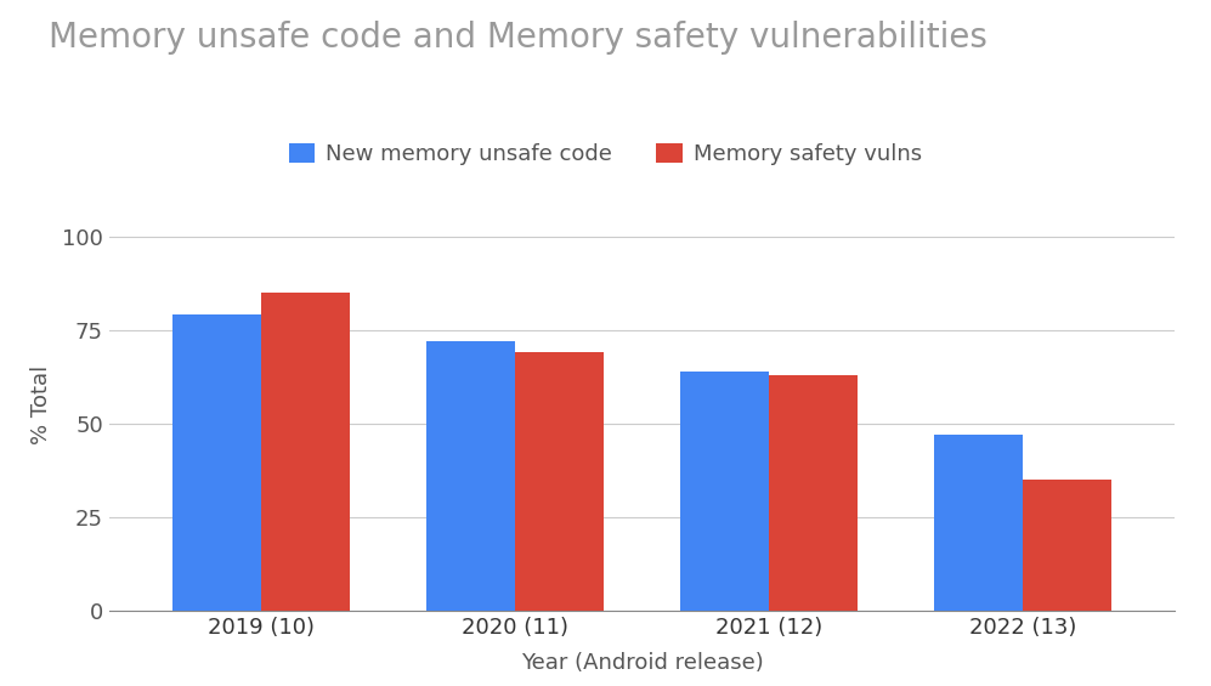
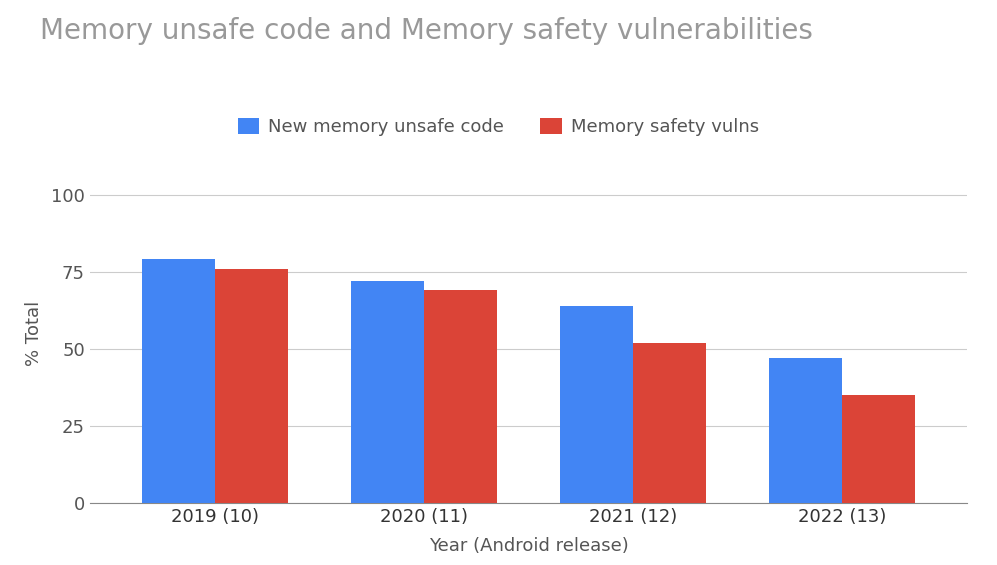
Memory safety vulns/2019 (10): 85 -> 76
Memory safety vulns/2021 (12): 63 -> 52
